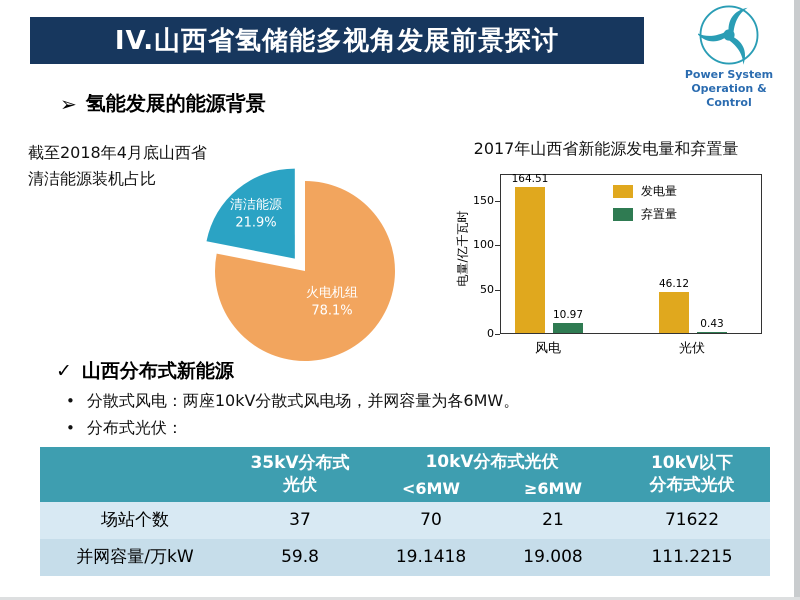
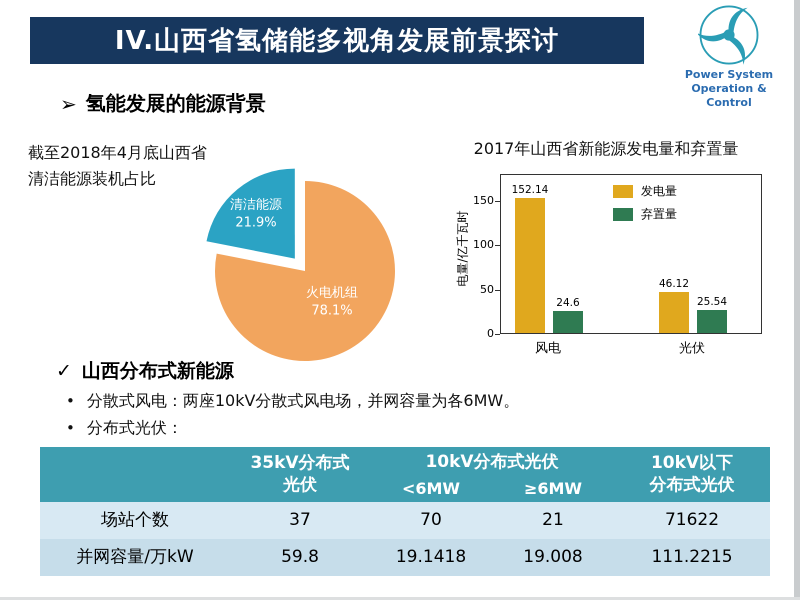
2017年山西省新能源发电量和弃置量/发电量/风电: 164.51 -> 152.14
2017年山西省新能源发电量和弃置量/弃置量/风电: 10.97 -> 24.6
2017年山西省新能源发电量和弃置量/弃置量/光伏: 0.43 -> 25.54
